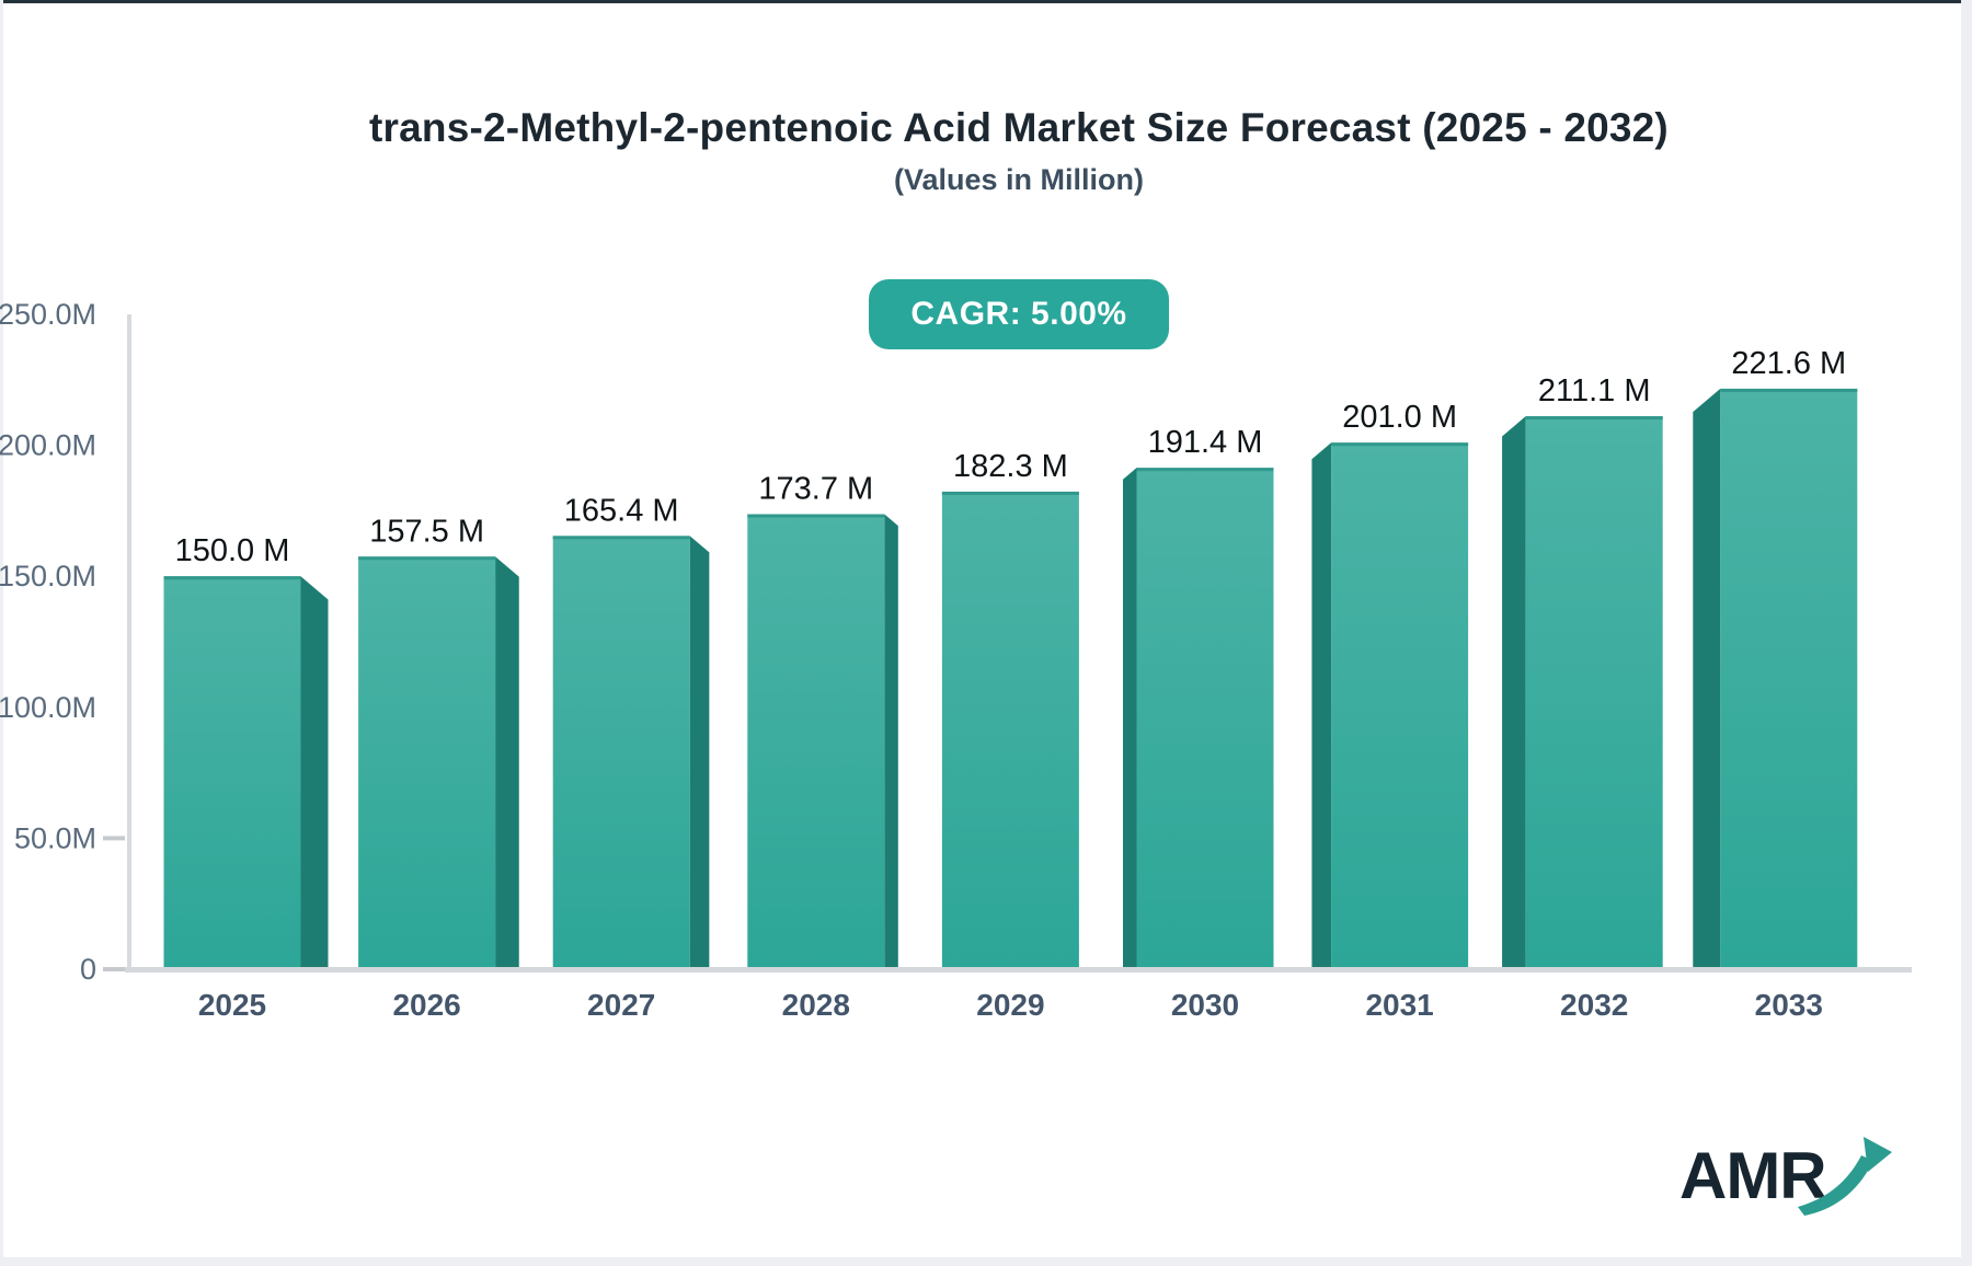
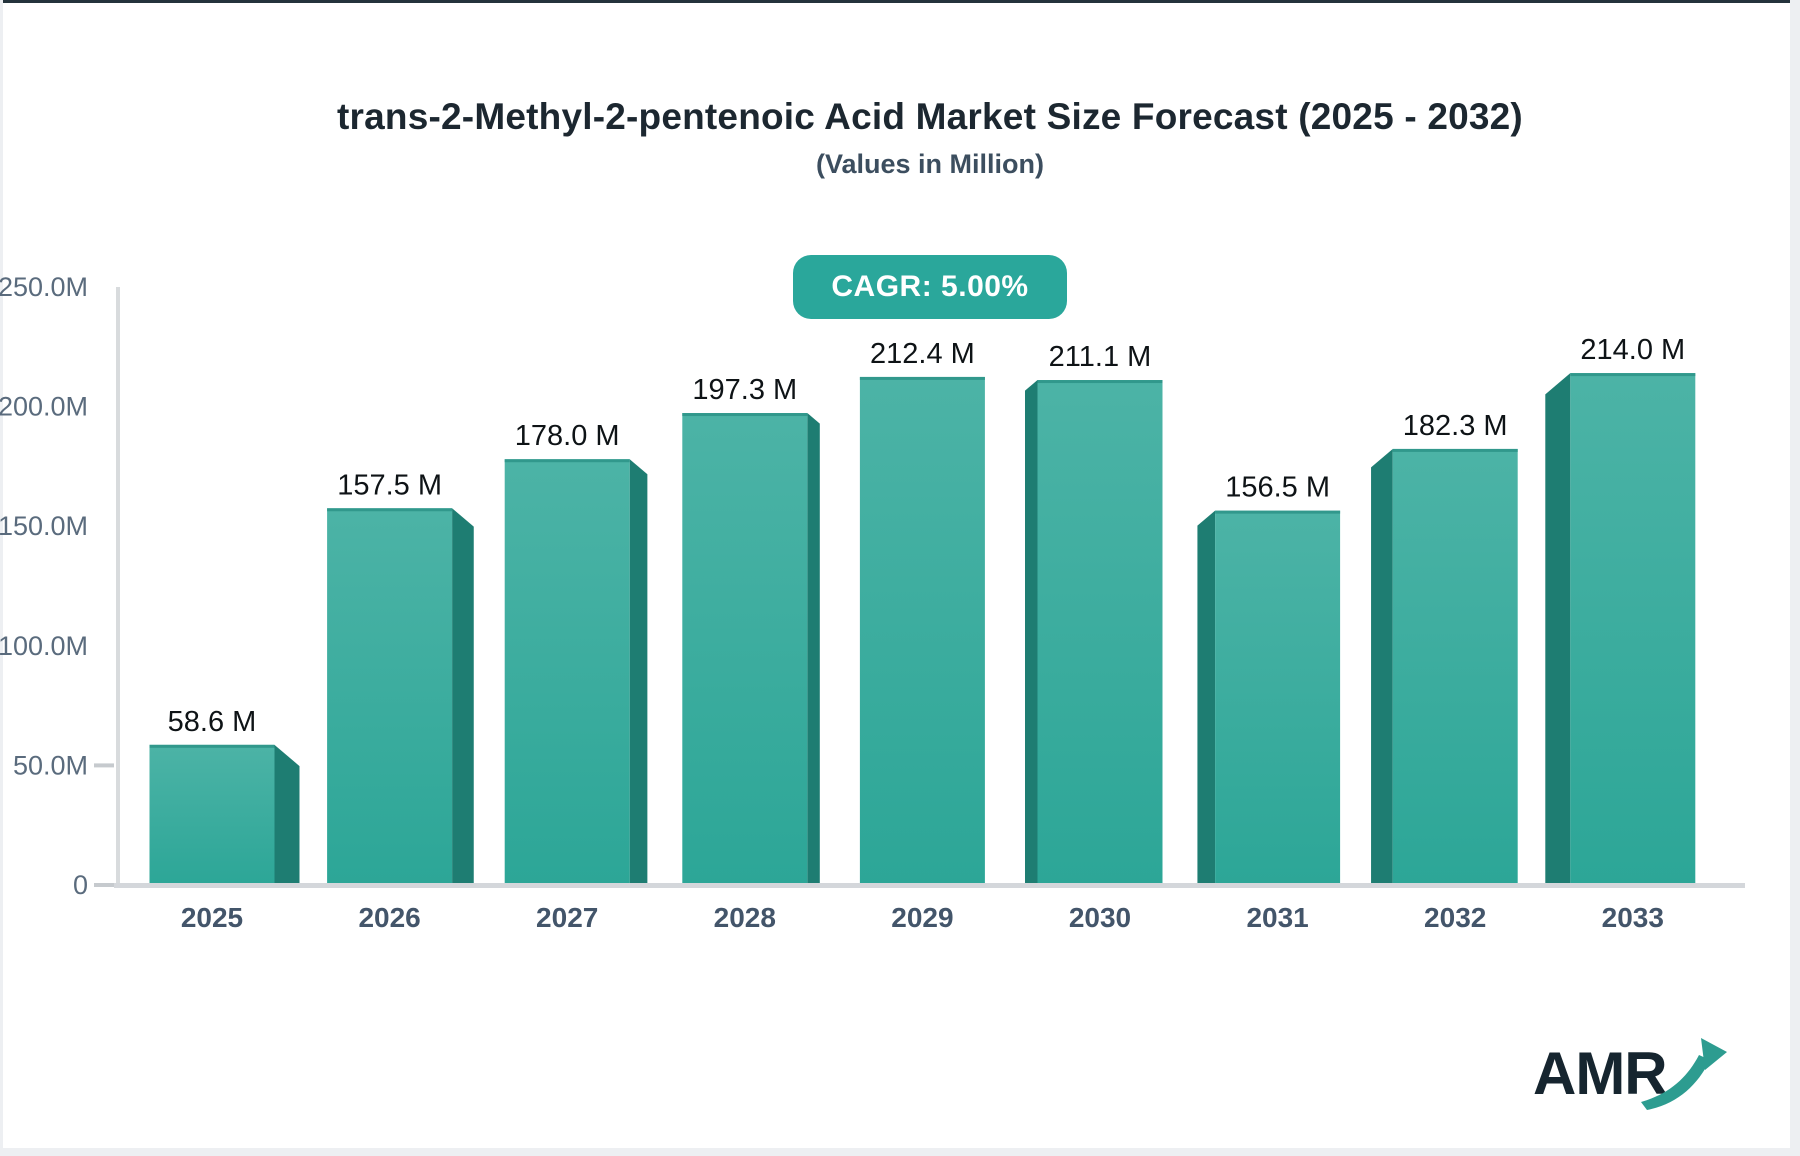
2025: 150.0 -> 58.6
2027: 165.4 -> 178.0
2028: 173.7 -> 197.3
2029: 182.3 -> 212.4
2030: 191.4 -> 211.1
2031: 201.0 -> 156.5
2032: 211.1 -> 182.3
2033: 221.6 -> 214.0
